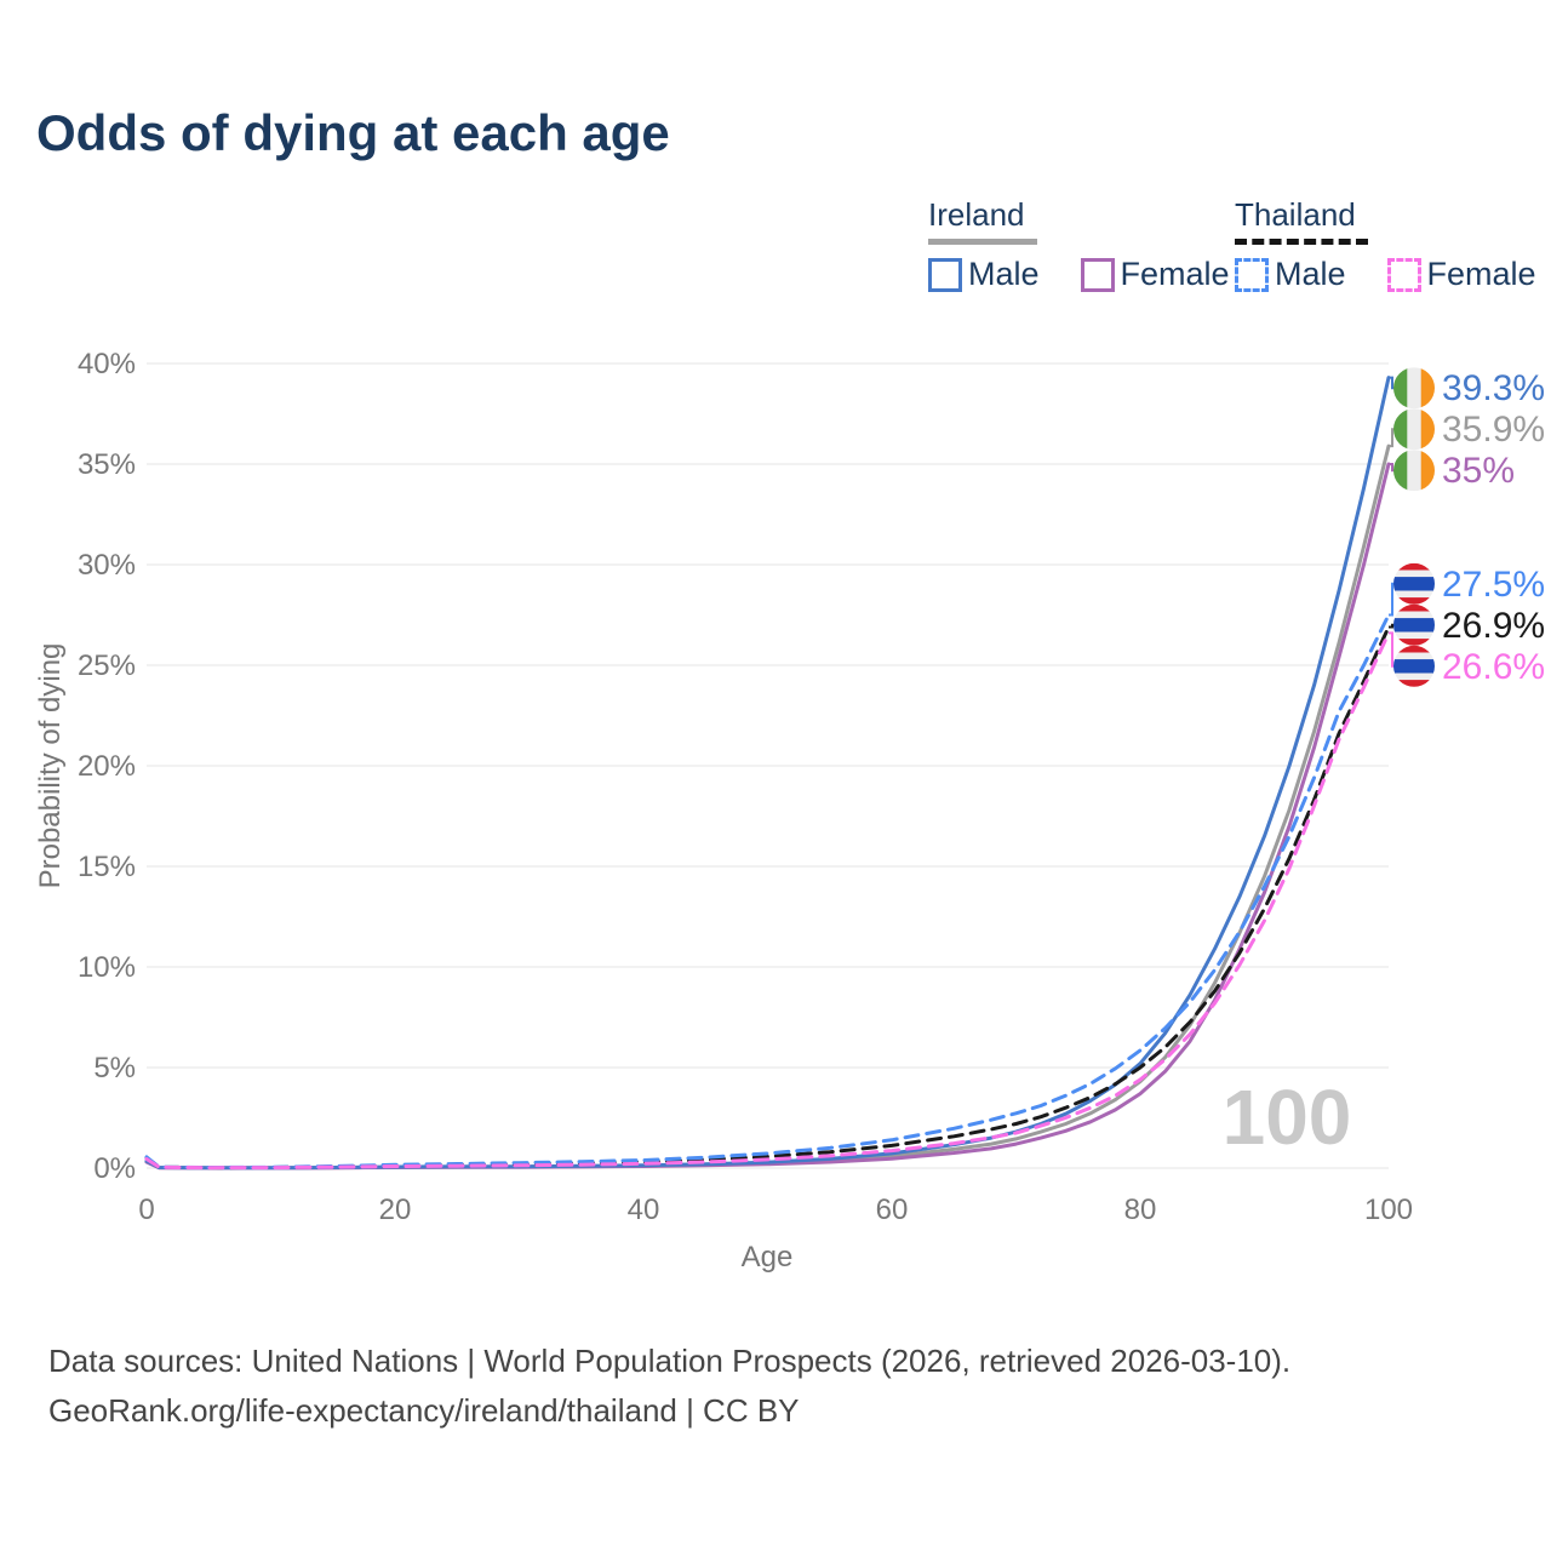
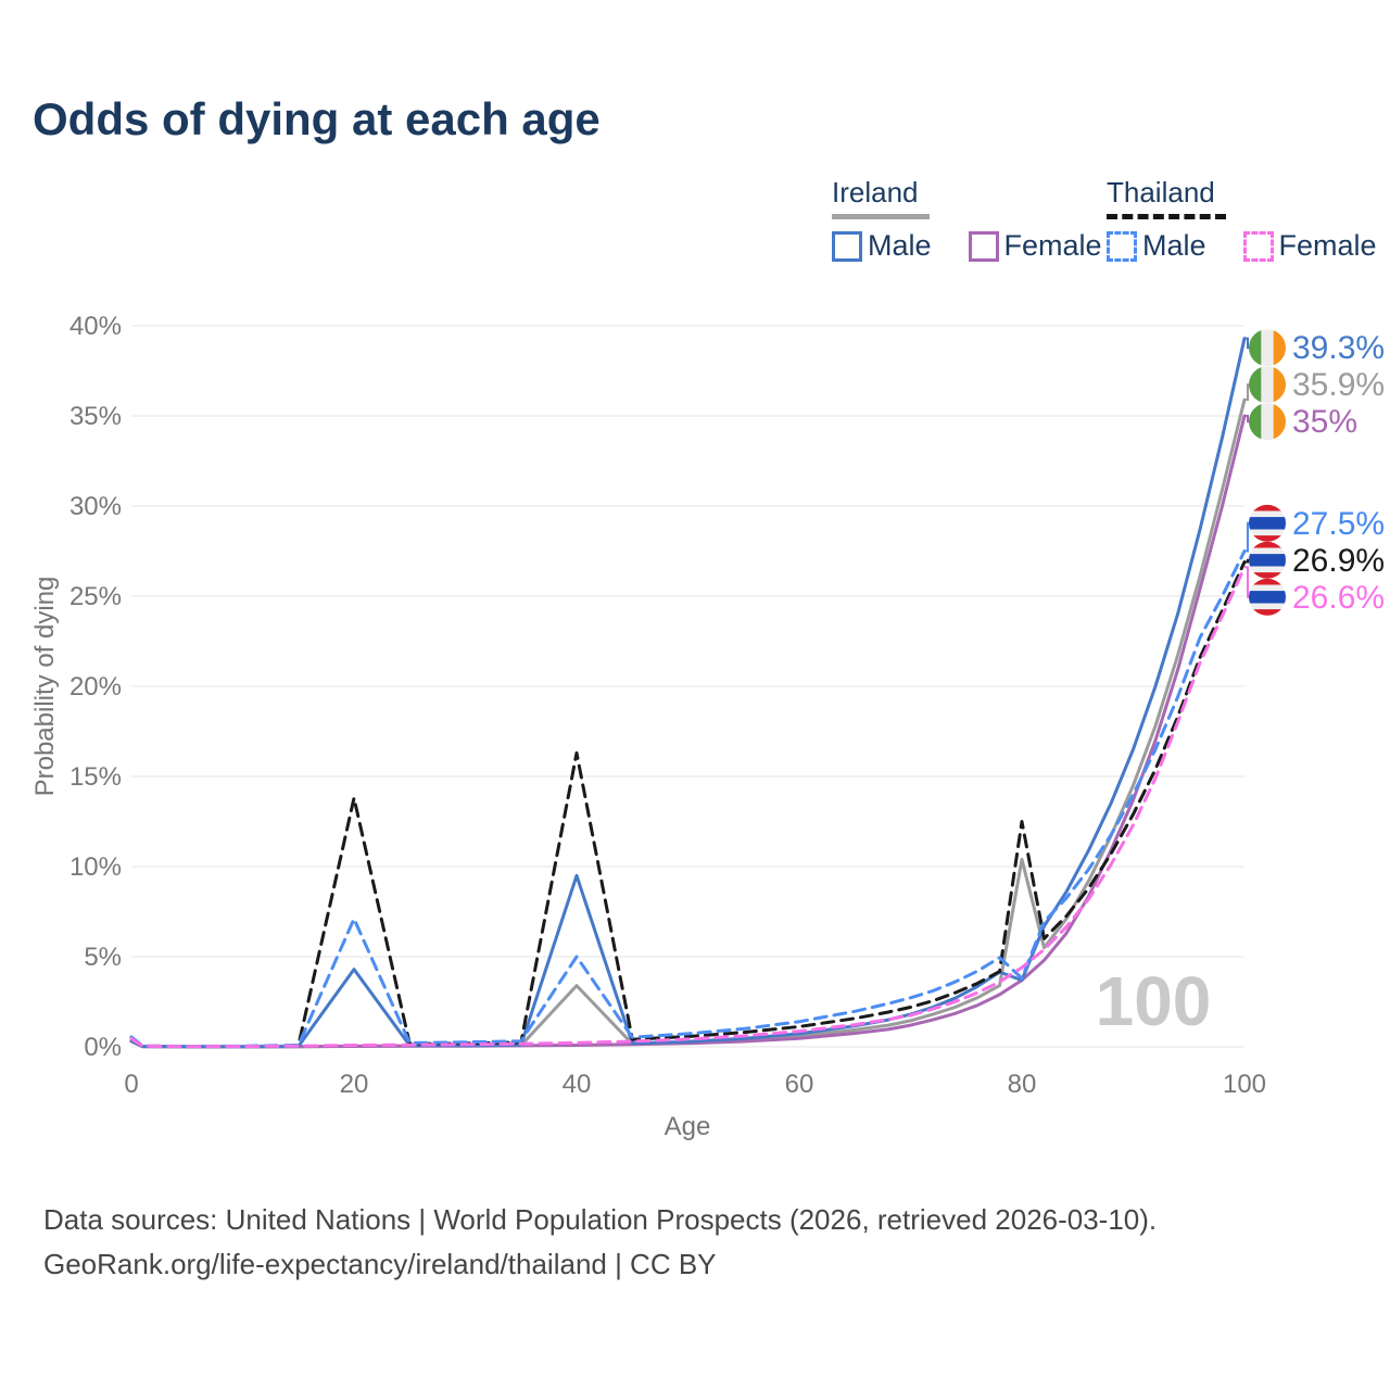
Ireland Male/20: 0.1% -> 4.3%
Thailand/20: 0.1% -> 13.8%
Thailand Male/20: 0.2% -> 7.1%
Ireland/40: 0.1% -> 3.4%
Ireland Male/40: 0.1% -> 9.5%
Thailand/40: 0.3% -> 16.3%
Thailand Male/40: 0.4% -> 5.0%
Ireland/80: 4.3% -> 10.4%
Ireland Male/80: 5.2% -> 3.7%
Thailand/80: 5.0% -> 12.5%
Thailand Male/80: 5.8% -> 3.8%
